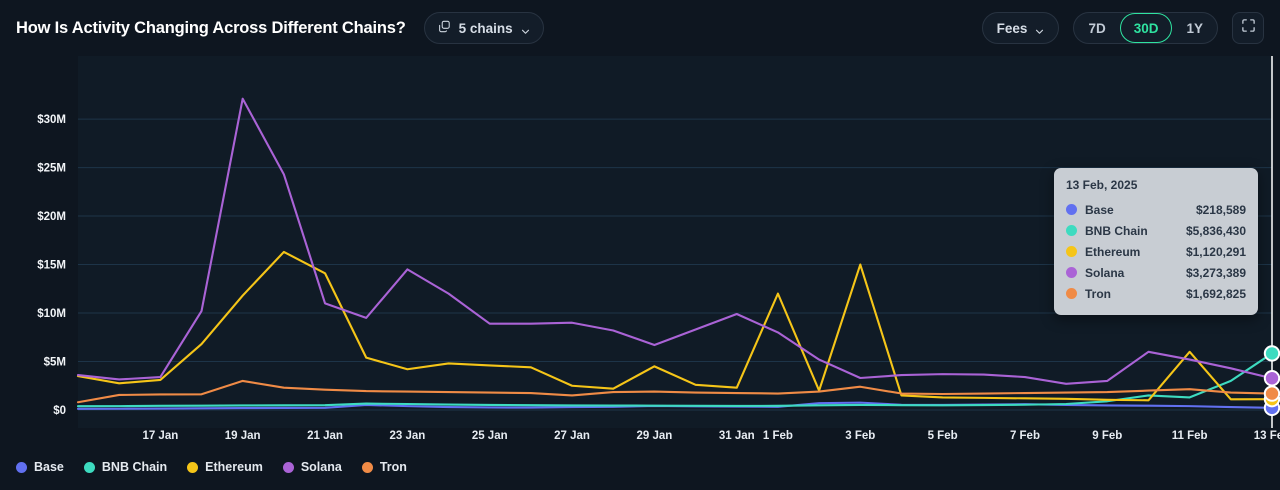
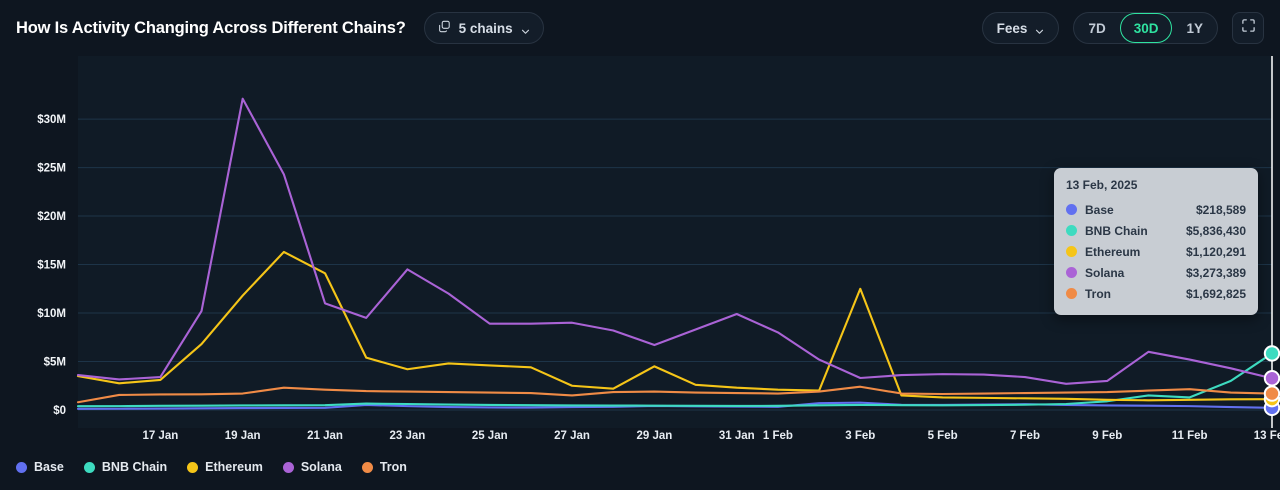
Tron/19 Jan: $3M -> $2M
Ethereum/1 Feb: $12M -> $2M
Ethereum/3 Feb: $15M -> $12M
Ethereum/11 Feb: $6M -> $1M
